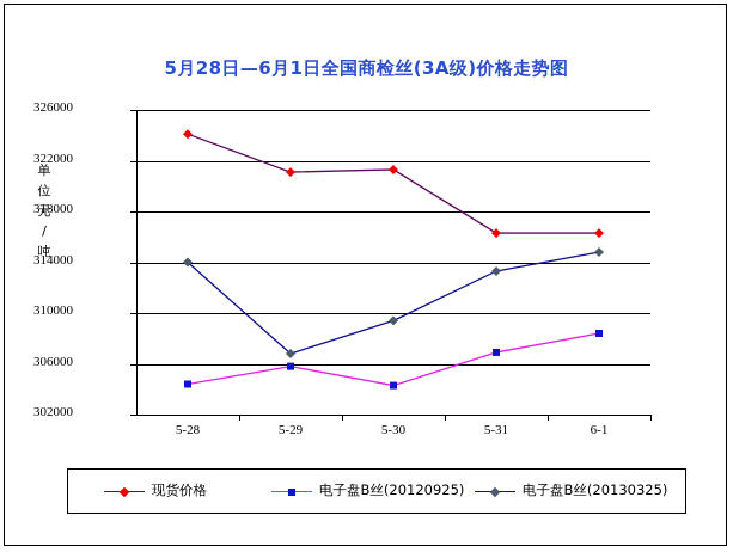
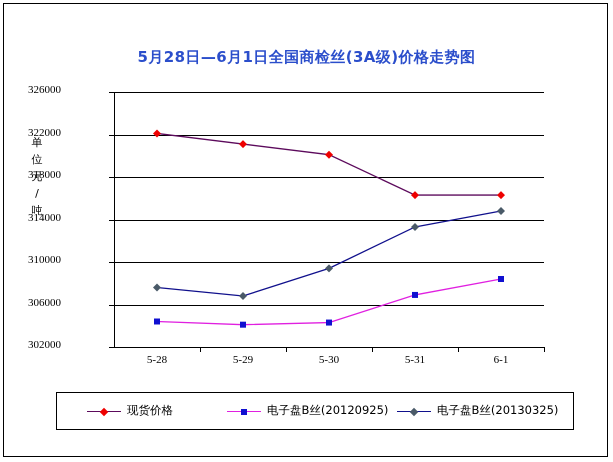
现货价格/5-28: 324100 -> 322100
电子盘B丝(20130325)/5-28: 314000 -> 307600
电子盘B丝(20120925)/5-29: 305800 -> 304100
现货价格/5-30: 321300 -> 320100
